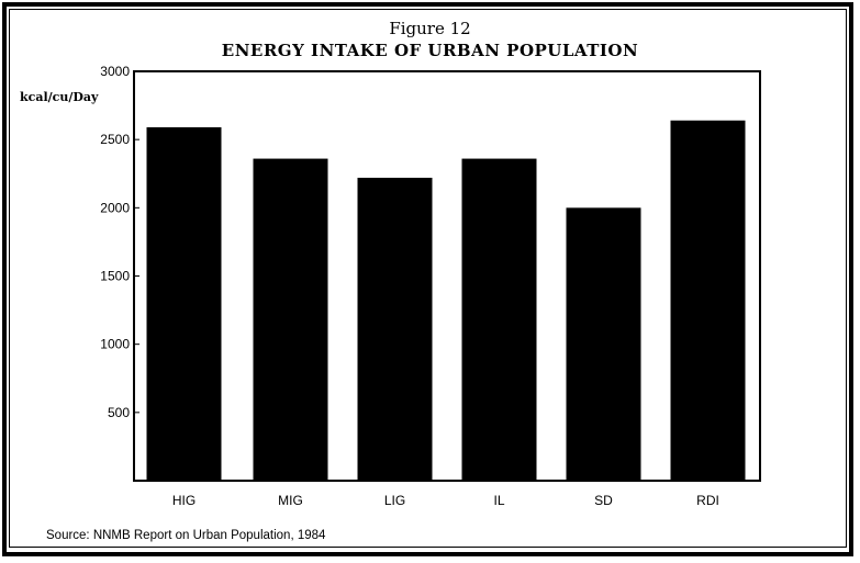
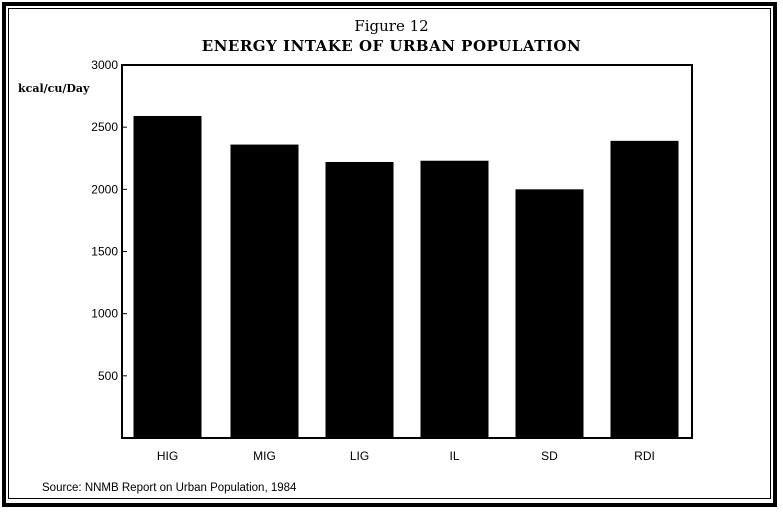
IL: 2360 -> 2230
RDI: 2640 -> 2390
